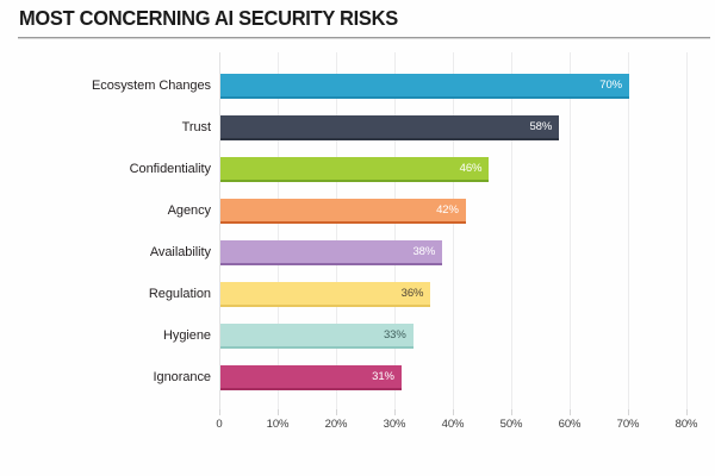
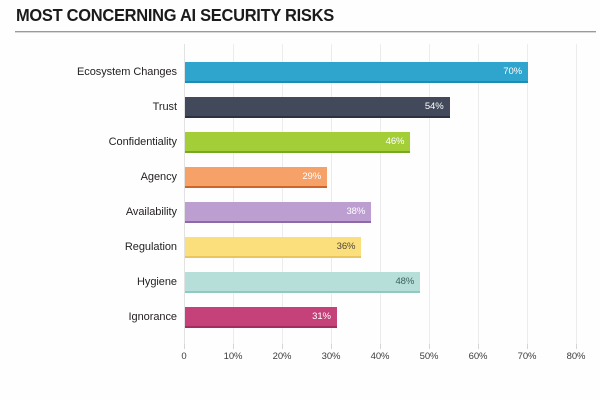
Trust: 58% -> 54%
Agency: 42% -> 29%
Hygiene: 33% -> 48%
